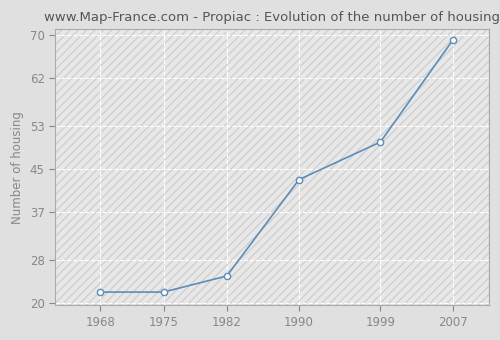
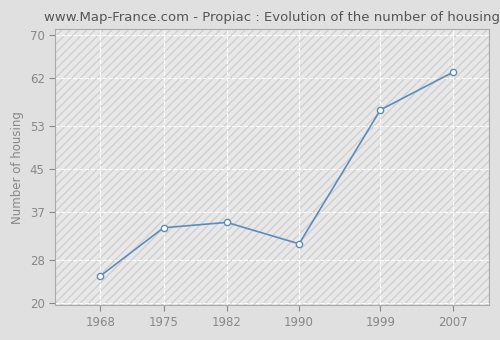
1968: 22 -> 25
1975: 22 -> 34
1982: 25 -> 35
1990: 43 -> 31
1999: 50 -> 56
2007: 69 -> 63
